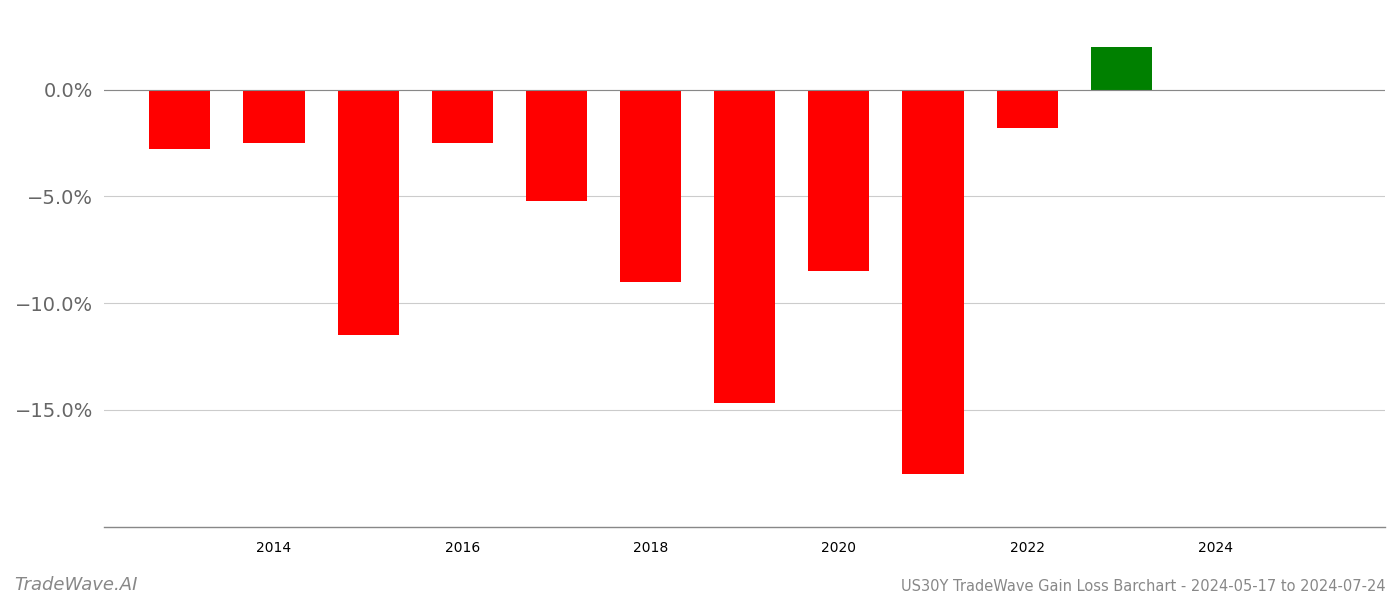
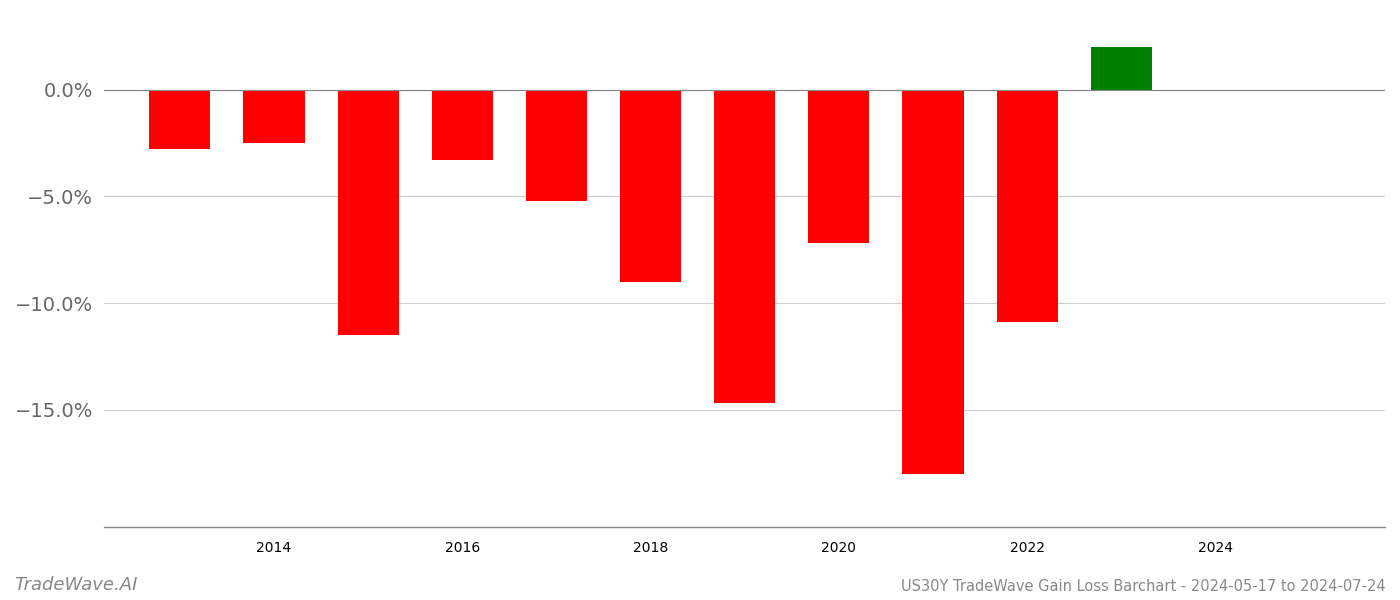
2016: -2.5% -> -3.3%
2020: -8.5% -> -7.2%
2022: -1.8% -> -10.9%
